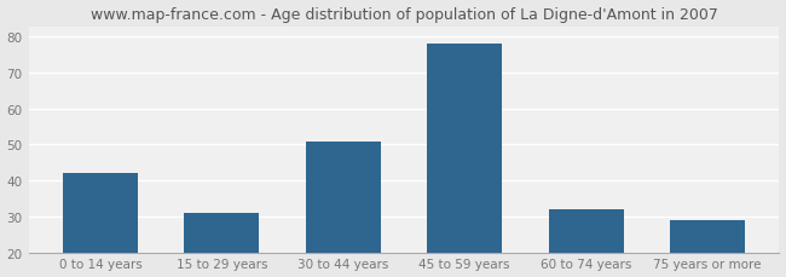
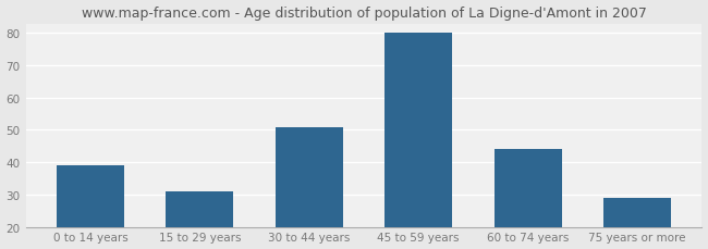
0 to 14 years: 42 -> 39
45 to 59 years: 78 -> 80
60 to 74 years: 32 -> 44
